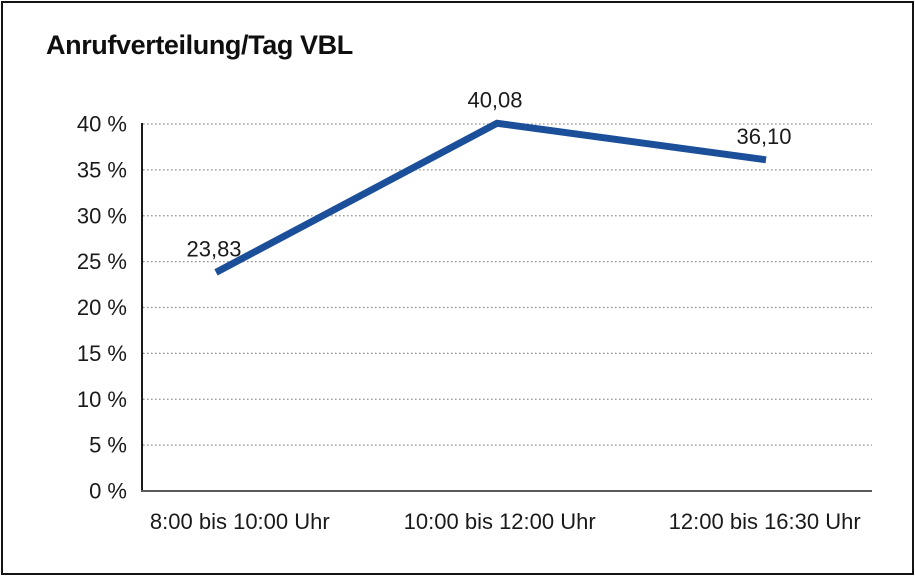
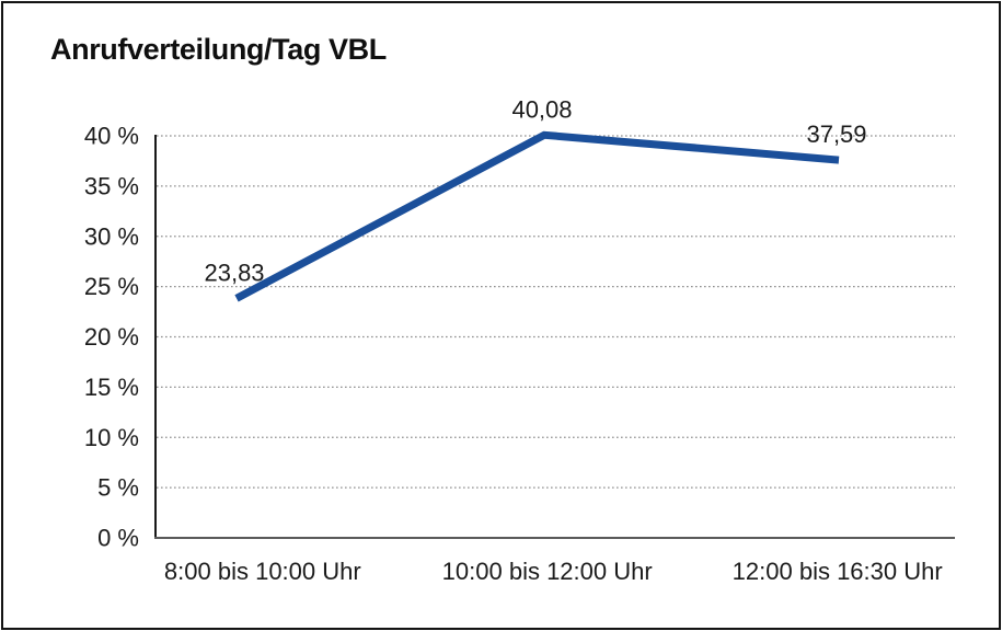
12:00 bis 16:30 Uhr: 36,10 -> 37,59
